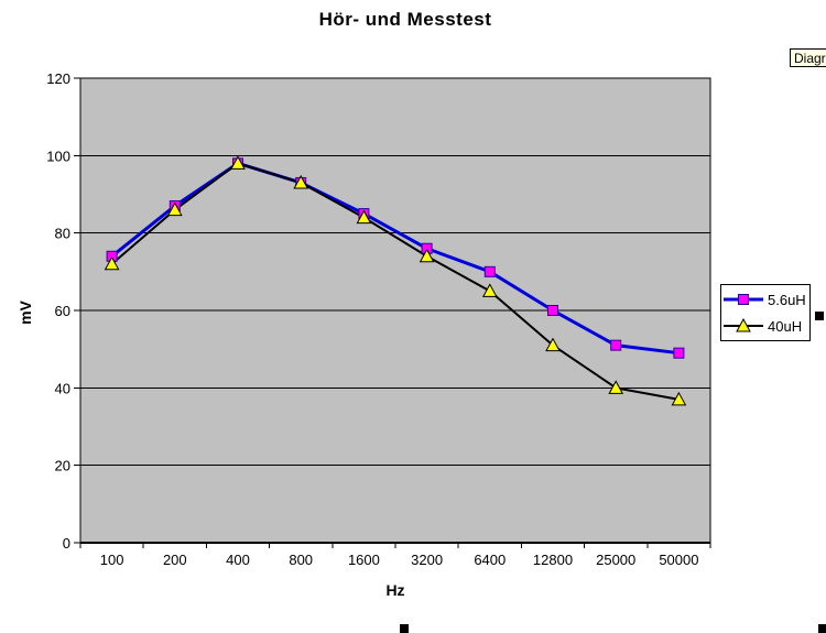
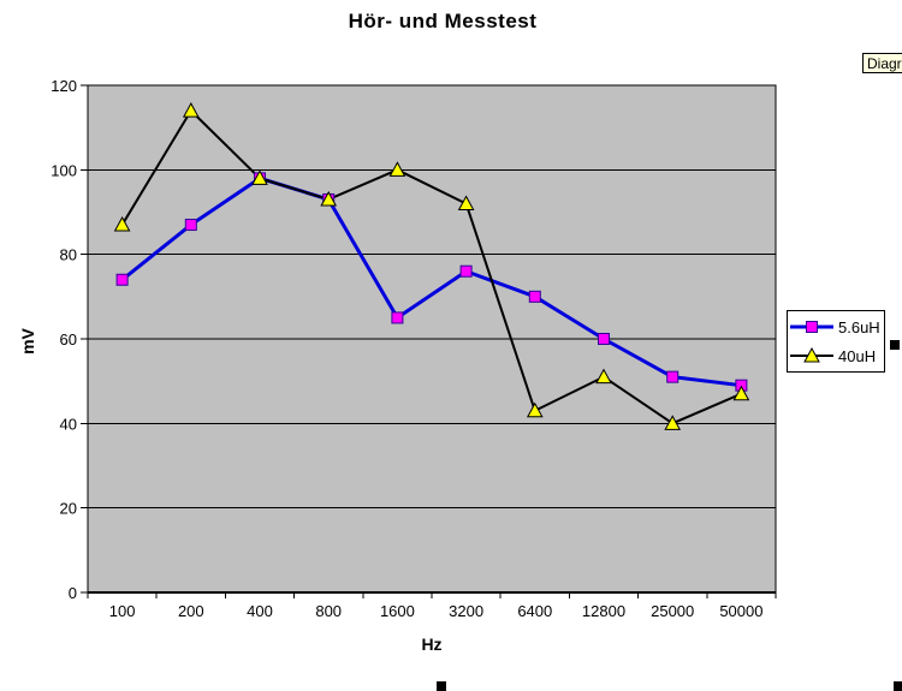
40uH/100: 72 -> 87
40uH/200: 86 -> 114
5.6uH/1600: 85 -> 65
40uH/1600: 84 -> 100
40uH/3200: 74 -> 92
40uH/6400: 65 -> 43
40uH/50000: 37 -> 47
